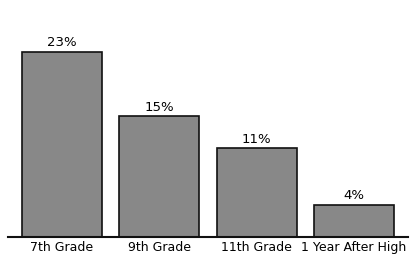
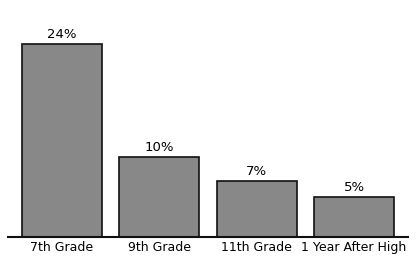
7th Grade: 23% -> 24%
9th Grade: 15% -> 10%
11th Grade: 11% -> 7%
1 Year After High: 4% -> 5%
